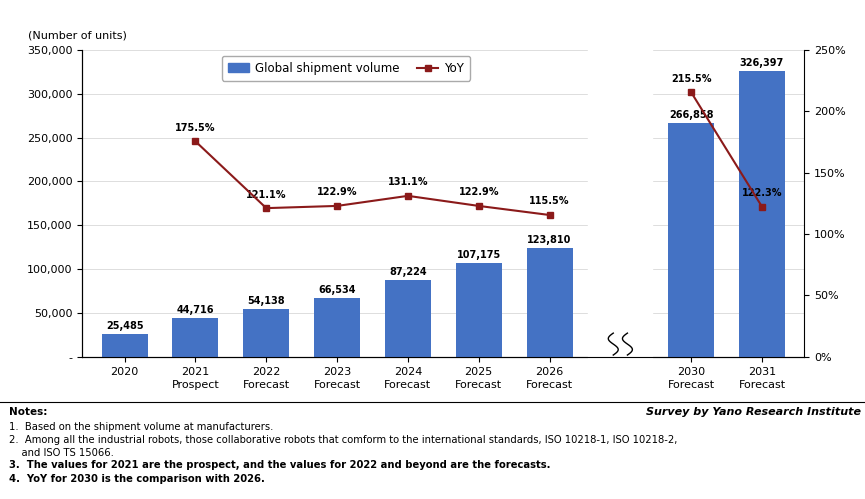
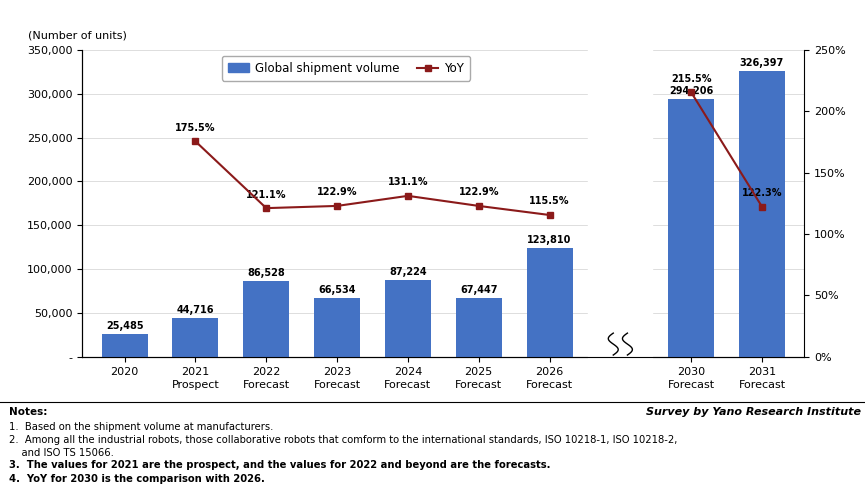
Global shipment volume/2022: 54,138 -> 86,528
Global shipment volume/2025: 107,175 -> 67,447
Global shipment volume/2030: 266,858 -> 294,206
